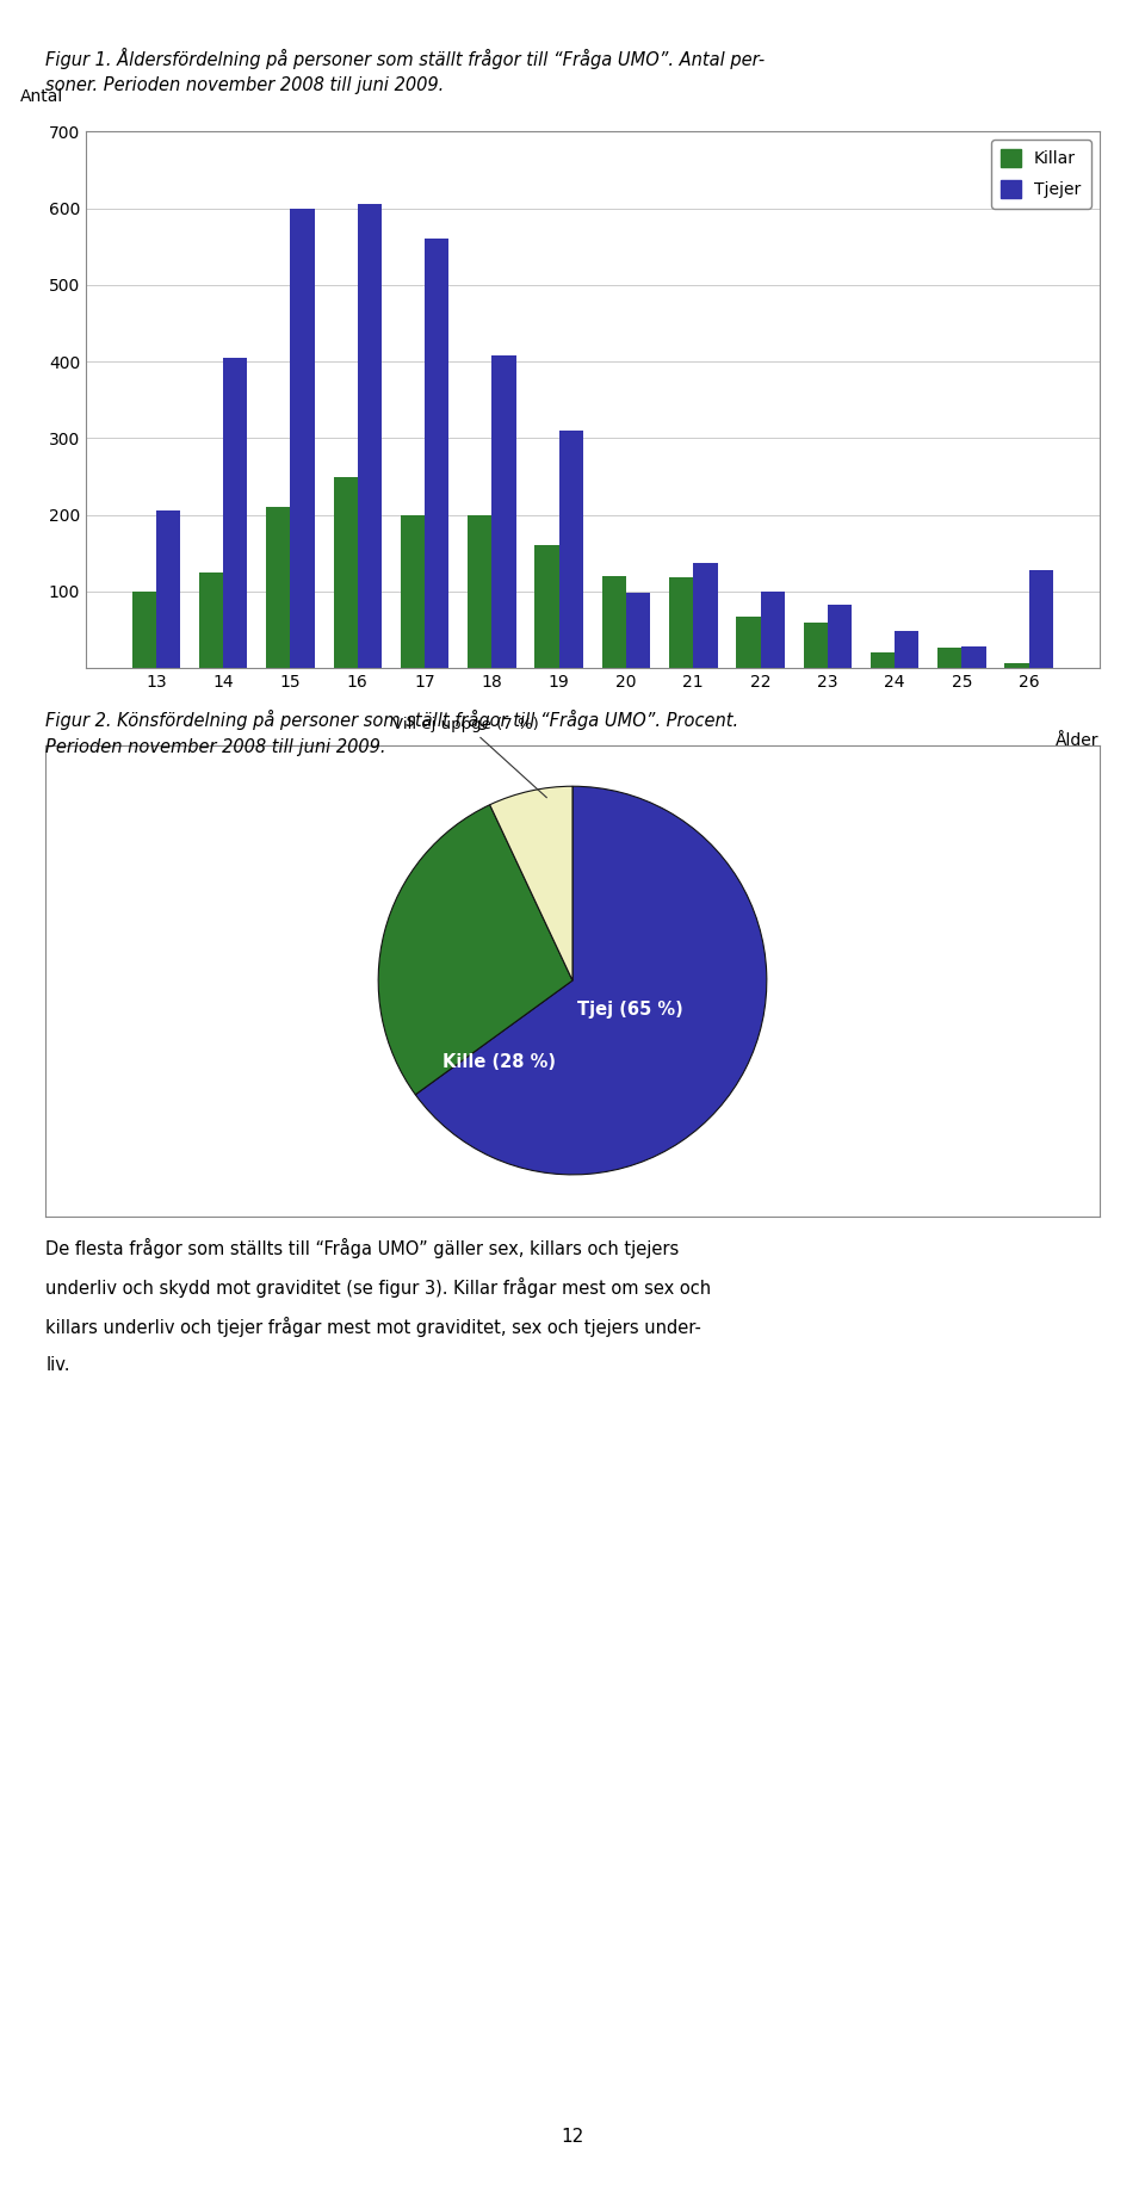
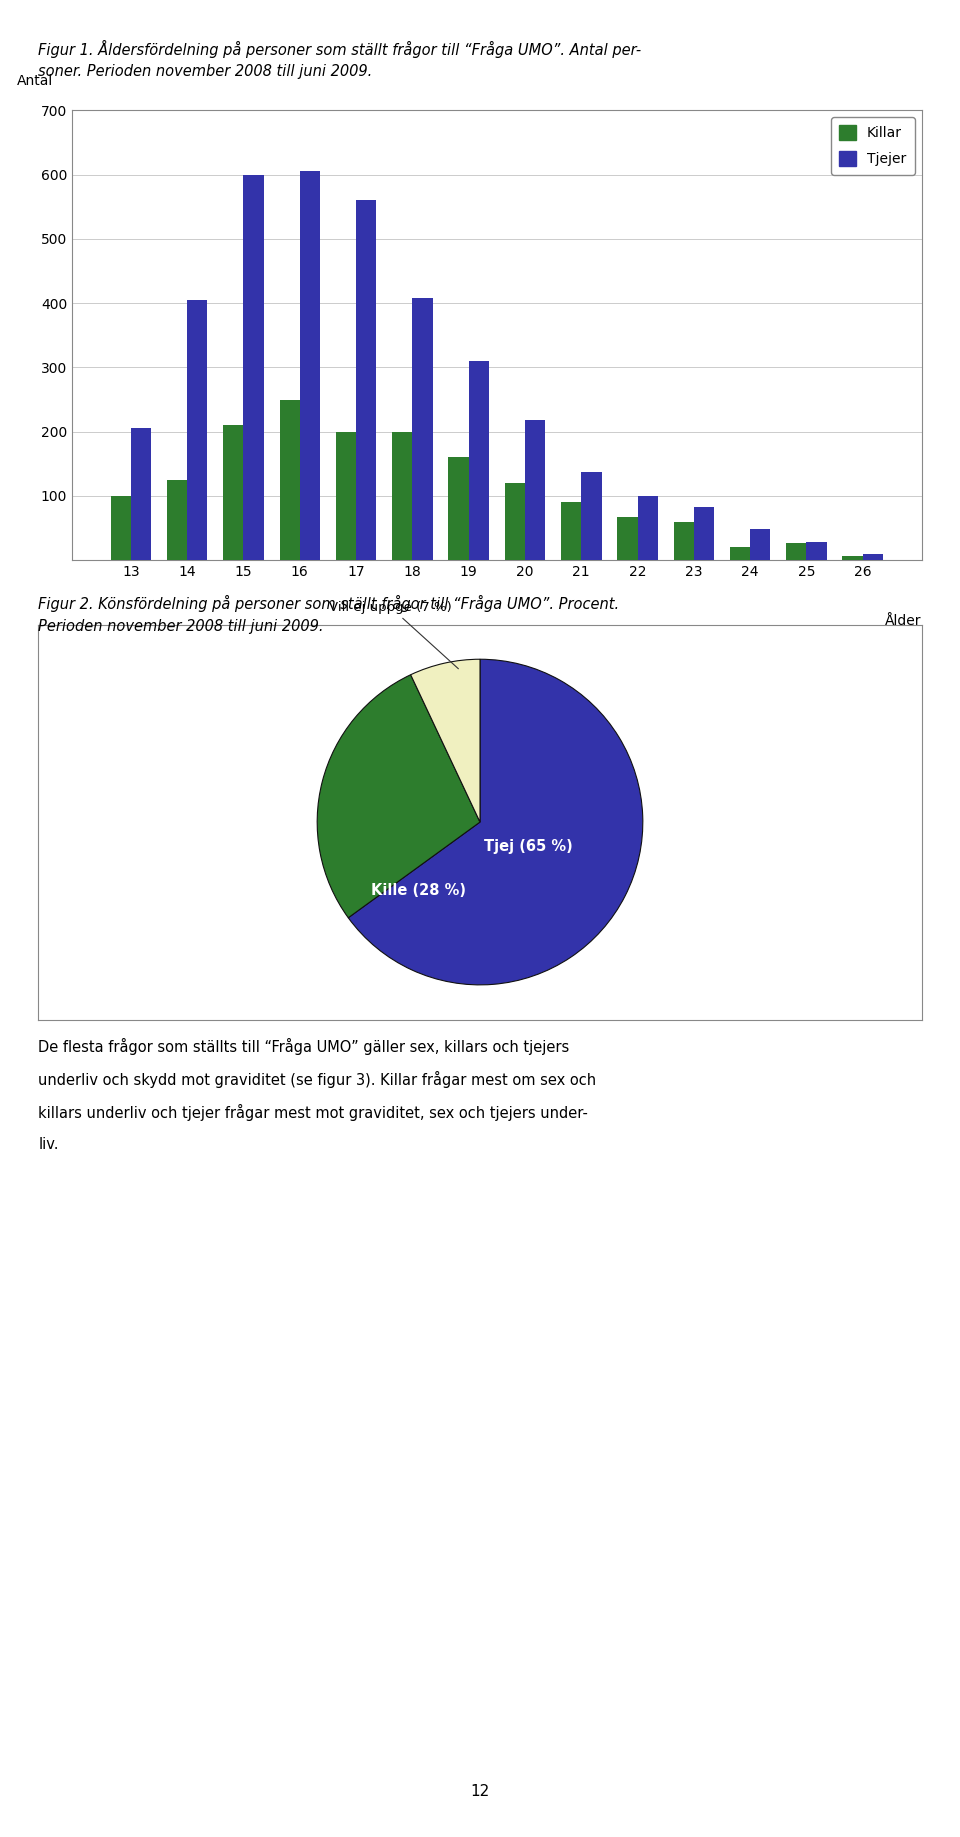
Tjejer/20: 98 -> 218
Killar/21: 118 -> 90
Tjejer/26: 128 -> 10
